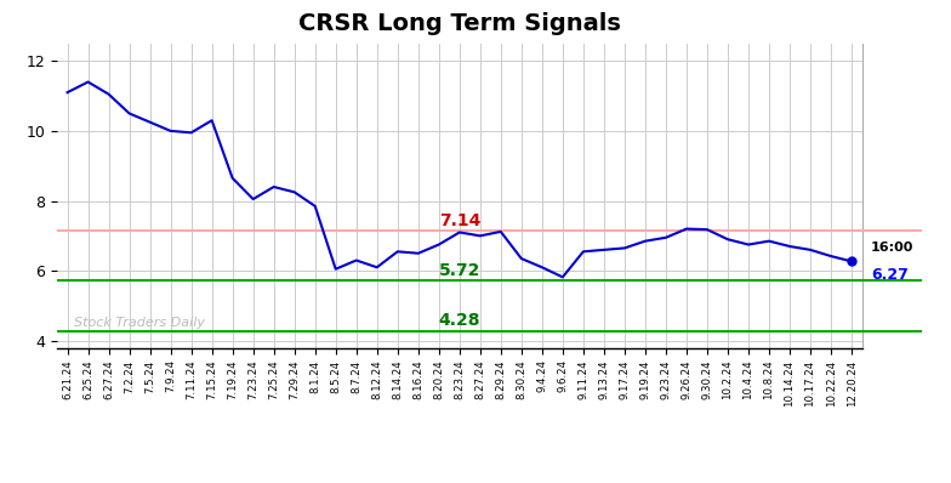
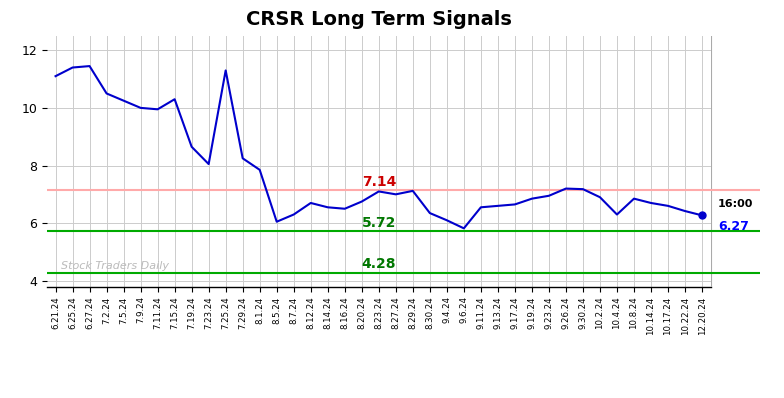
6.27.24: 11.05 -> 11.45
7.25.24: 8.40 -> 11.30
8.12.24: 6.10 -> 6.70
10.4.24: 6.75 -> 6.30
